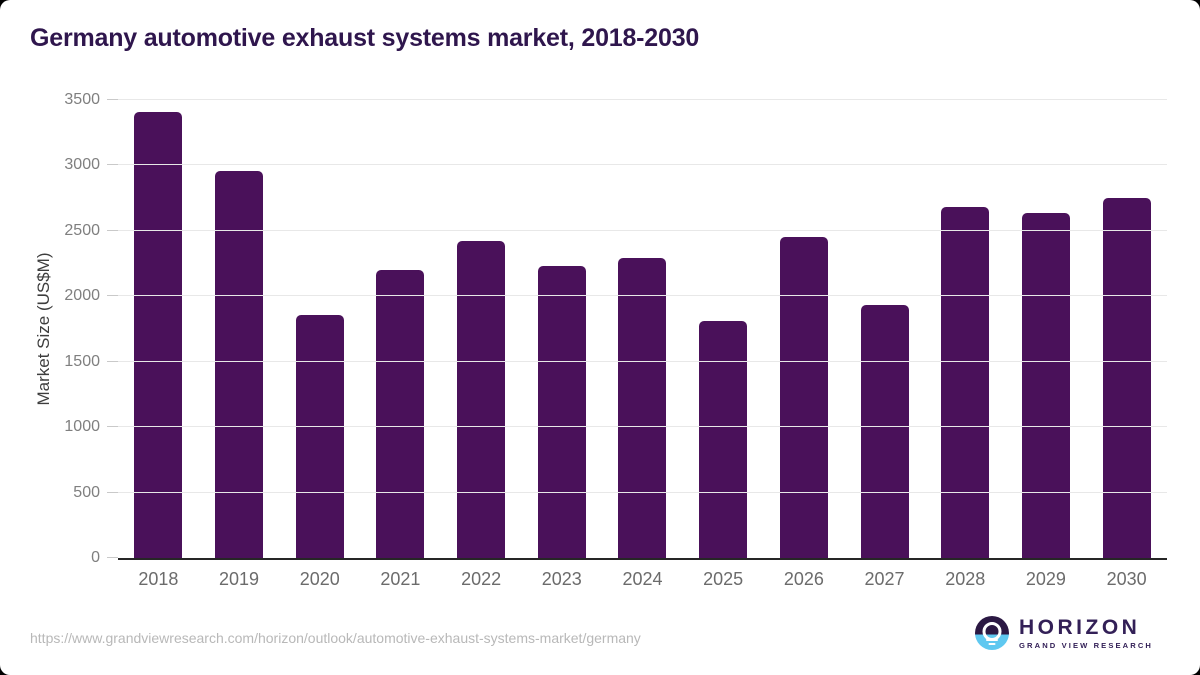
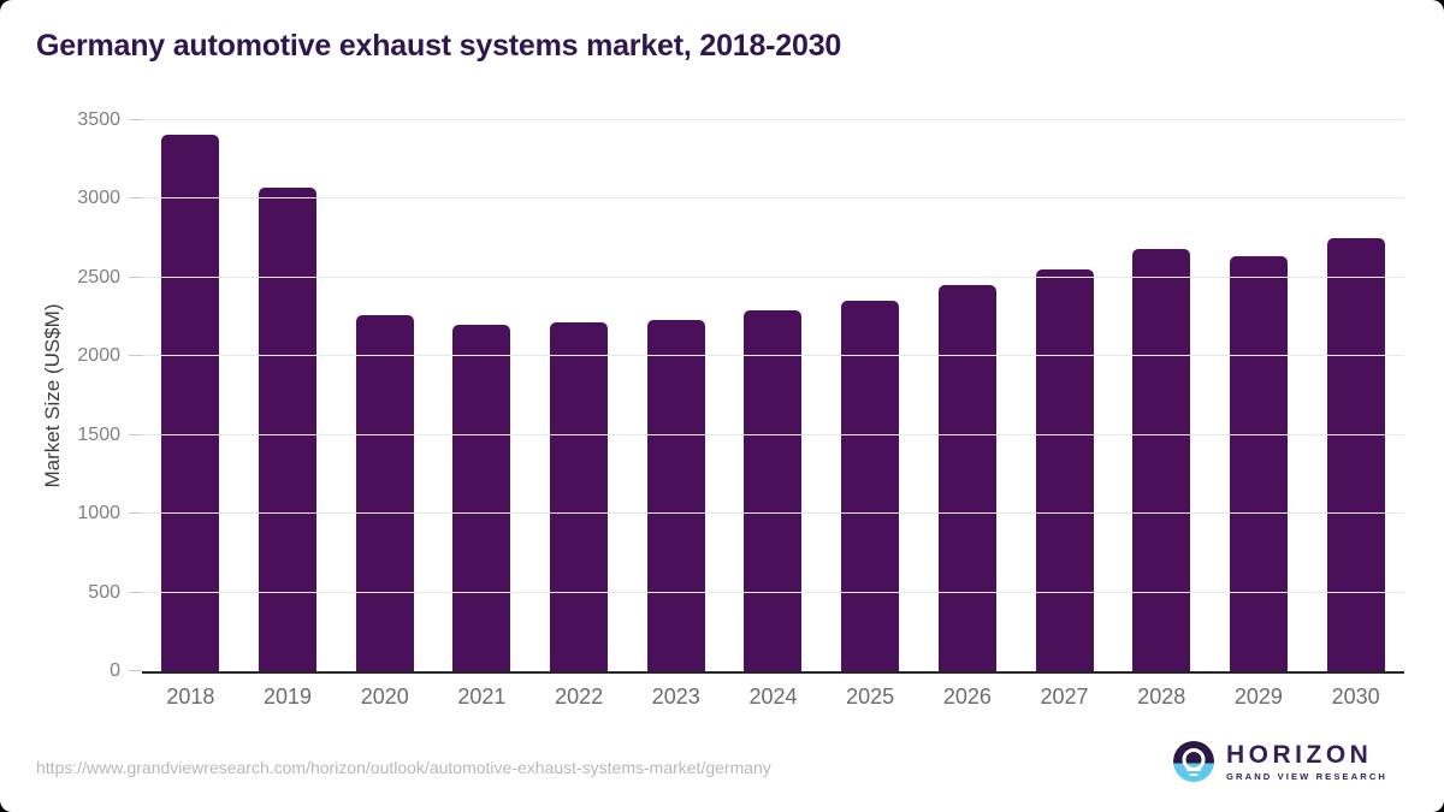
2019: 2960 -> 3070
2020: 1860 -> 2260
2022: 2420 -> 2220
2025: 1810 -> 2360
2027: 1930 -> 2560
